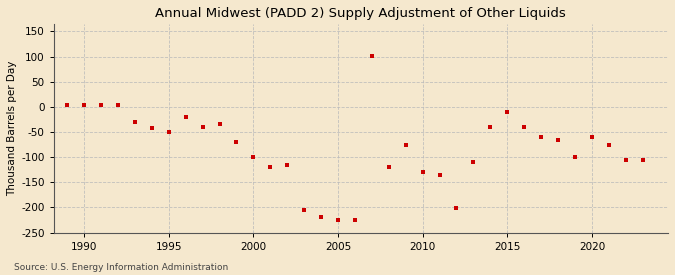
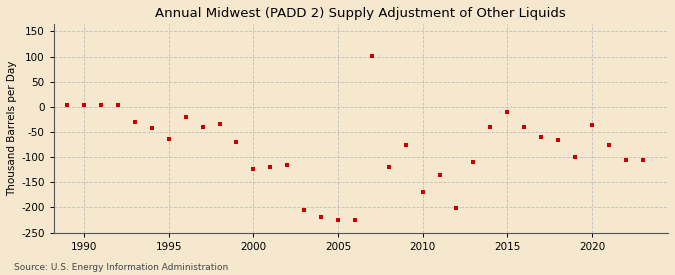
1995: -50 -> -64
2000: -100 -> -124
2010: -130 -> -170
2020: -60 -> -36
